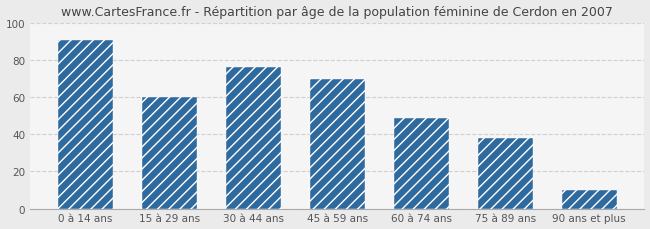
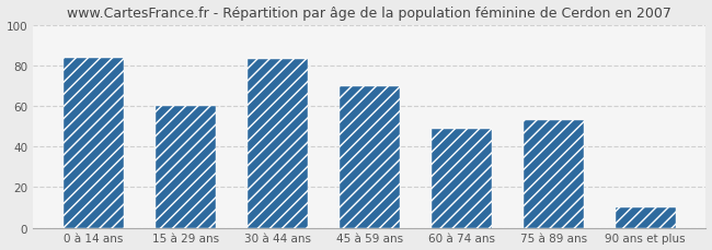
0 à 14 ans: 91 -> 84
30 à 44 ans: 76 -> 83
75 à 89 ans: 38 -> 53
